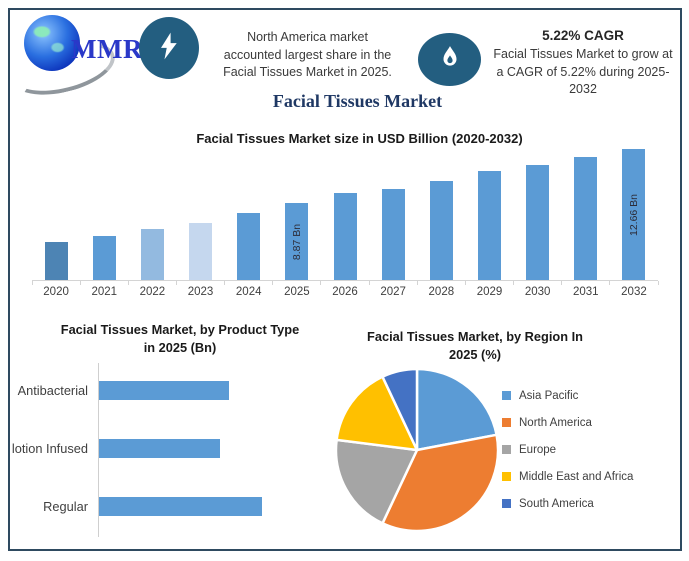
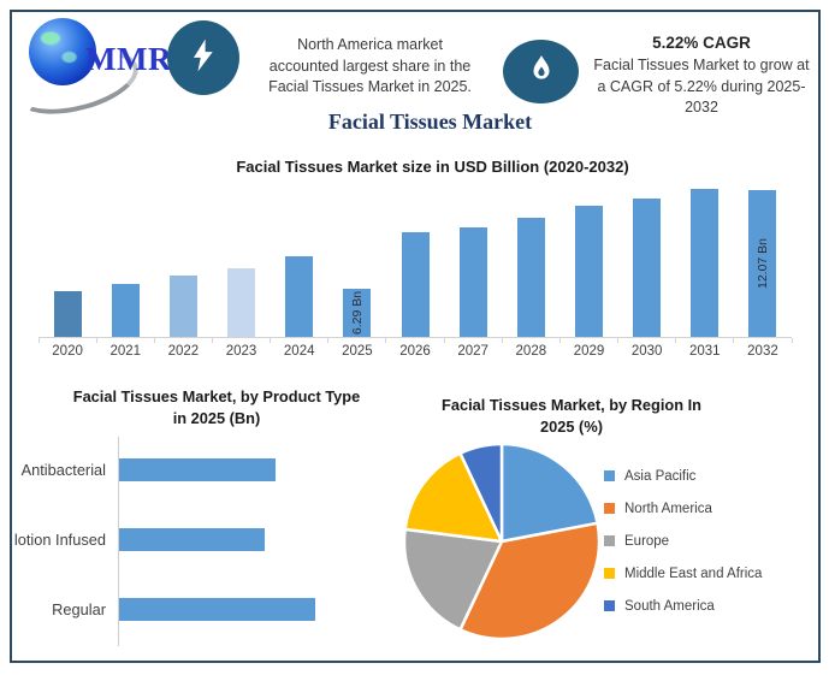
Facial Tissues Market size in USD Billion (2020-2032)/2025: 8.87 -> 6.29
Facial Tissues Market size in USD Billion (2020-2032)/2032: 12.66 -> 12.07
